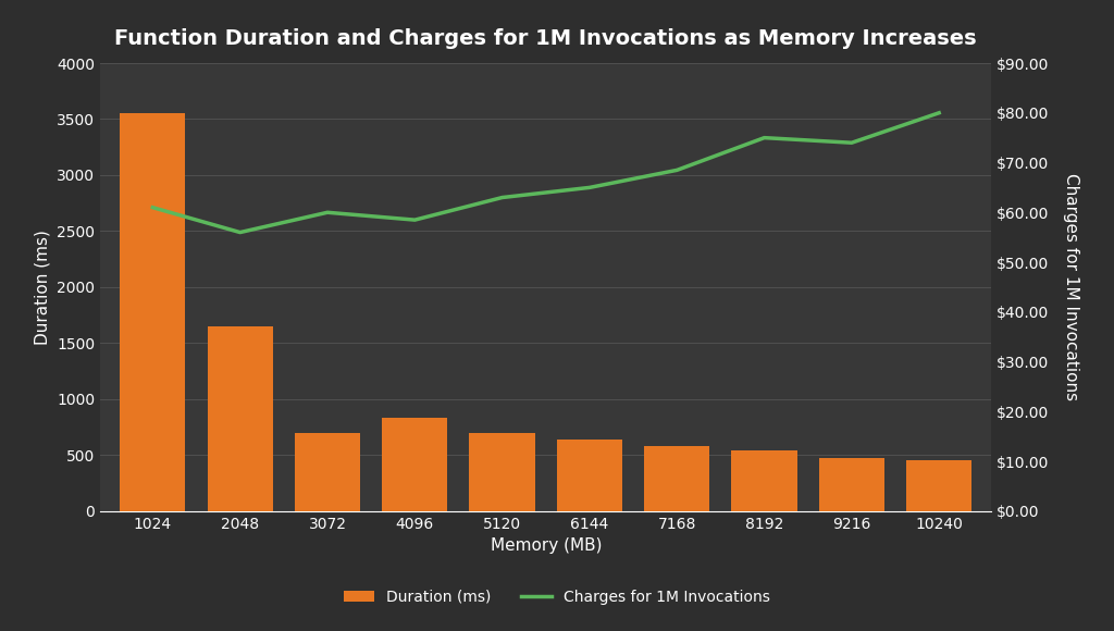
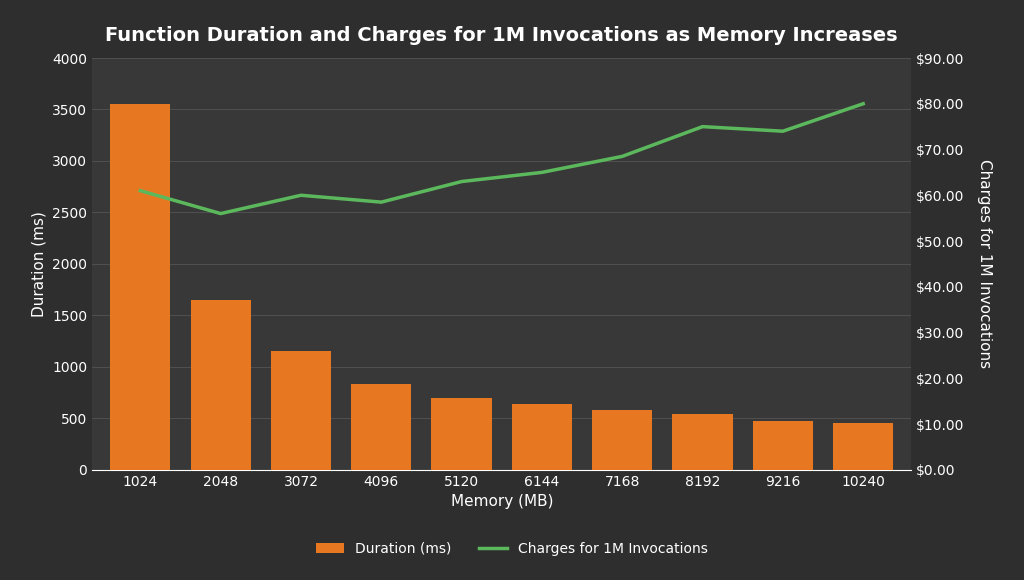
Duration (ms)/3072: 700 -> 1150
